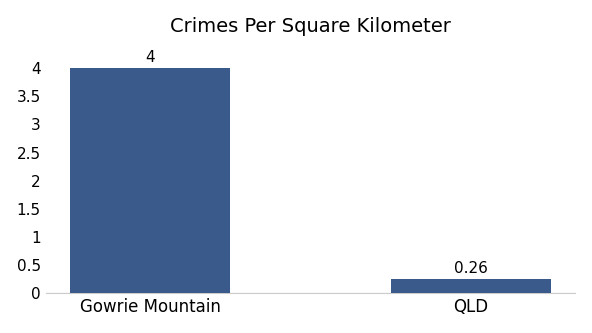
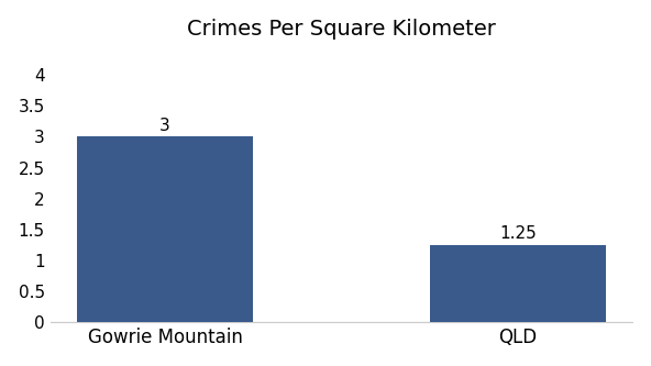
Gowrie Mountain: 4 -> 3
QLD: 0.26 -> 1.25
